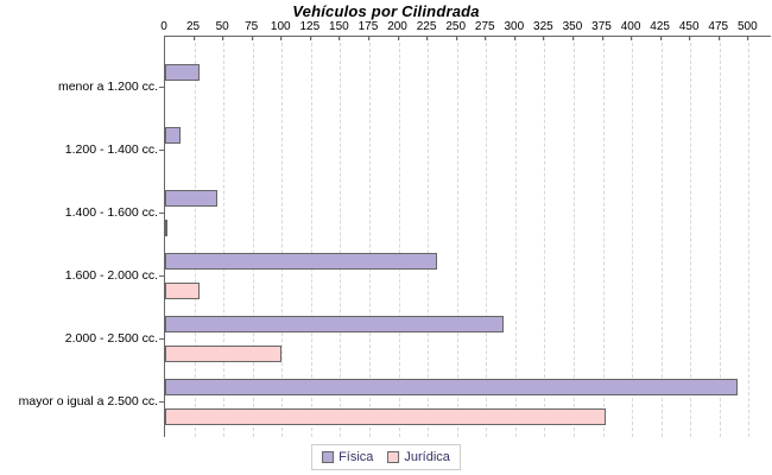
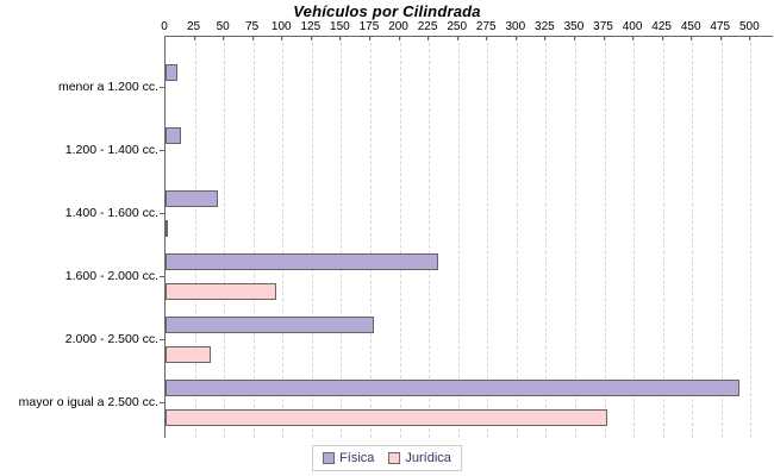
Física/menor a 1.200 cc.: 30 -> 10
Jurídica/1.600 - 2.000 cc.: 30 -> 100
Física/2.000 - 2.500 cc.: 290 -> 180
Jurídica/2.000 - 2.500 cc.: 100 -> 40
